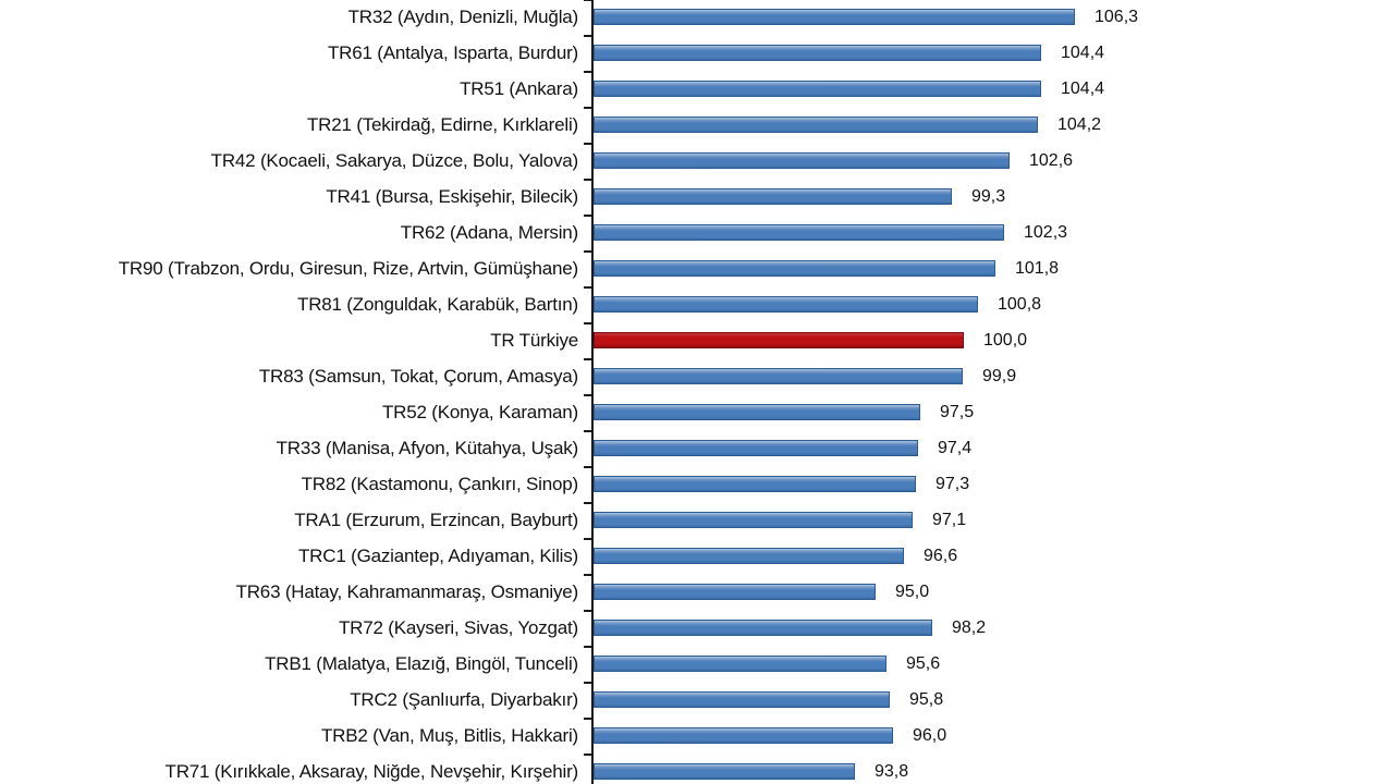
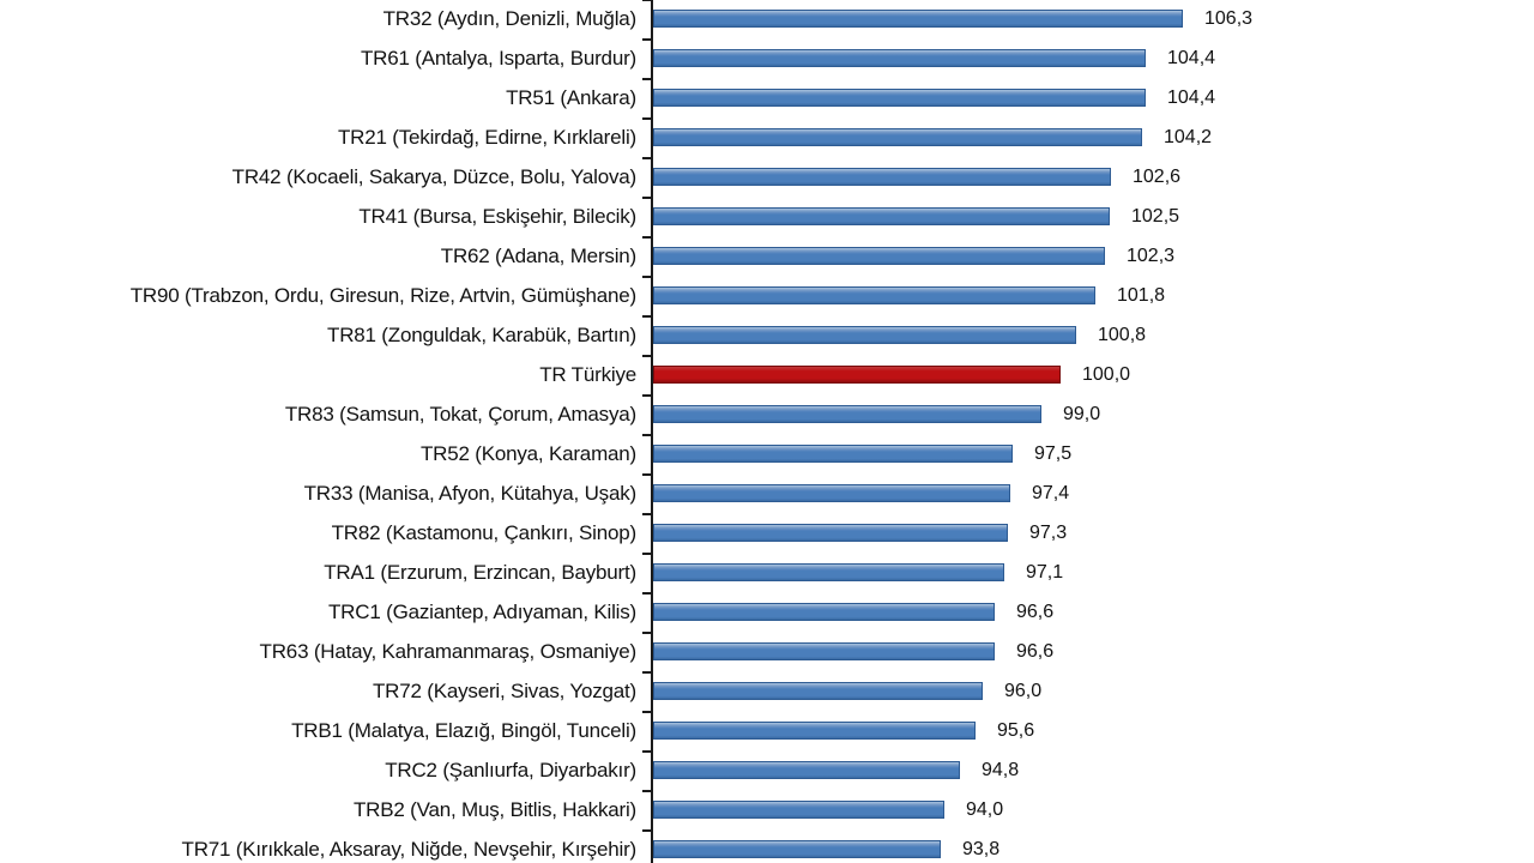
TR41 (Bursa, Eskişehir, Bilecik): 99,3 -> 102,5
TR83 (Samsun, Tokat, Çorum, Amasya): 99,9 -> 99,0
TR63 (Hatay, Kahramanmaraş, Osmaniye): 95,0 -> 96,6
TR72 (Kayseri, Sivas, Yozgat): 98,2 -> 96,0
TRC2 (Şanlıurfa, Diyarbakır): 95,8 -> 94,8
TRB2 (Van, Muş, Bitlis, Hakkari): 96,0 -> 94,0
